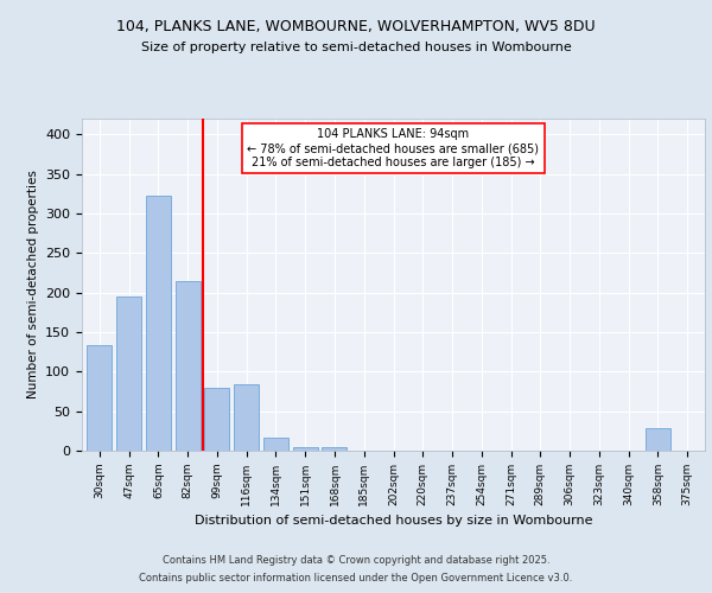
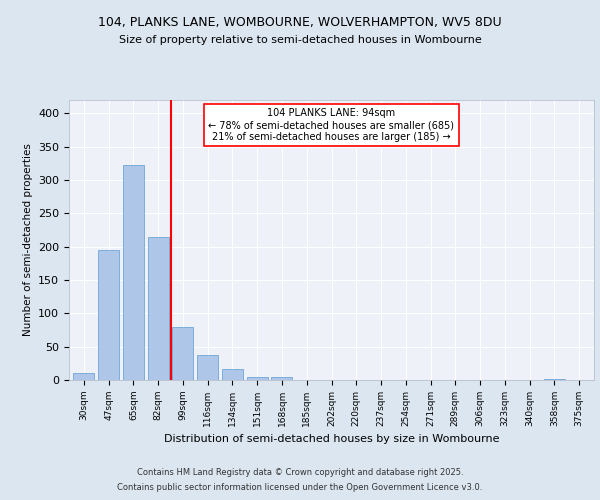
30sqm: 134 -> 10
116sqm: 84 -> 38
358sqm: 28 -> 1
